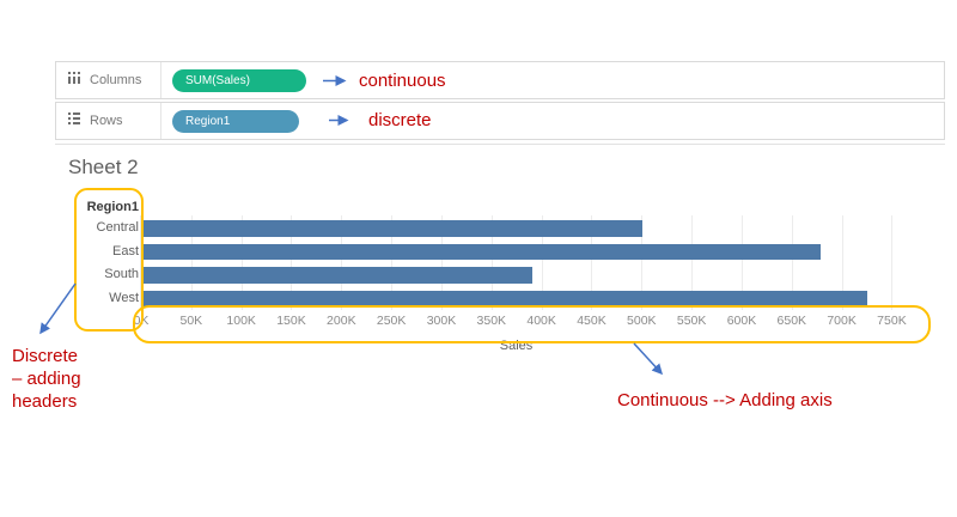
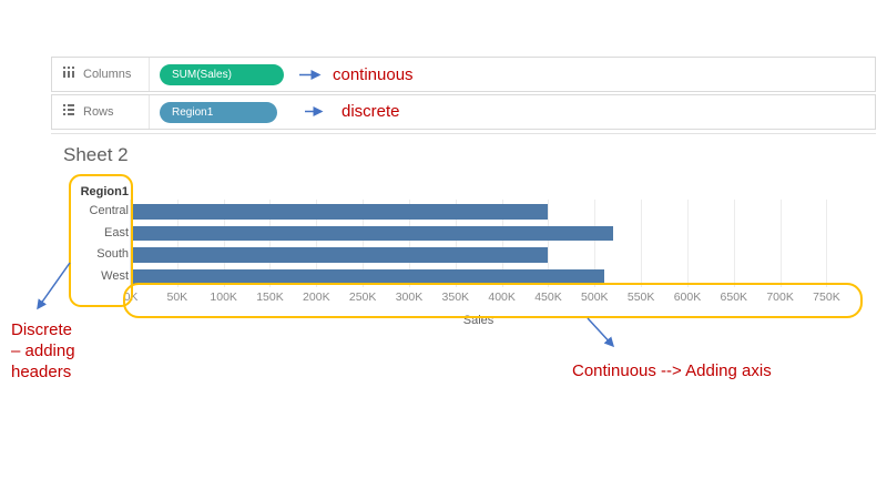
Central: 500K -> 450K
East: 680K -> 520K
South: 390K -> 450K
West: 720K -> 510K
